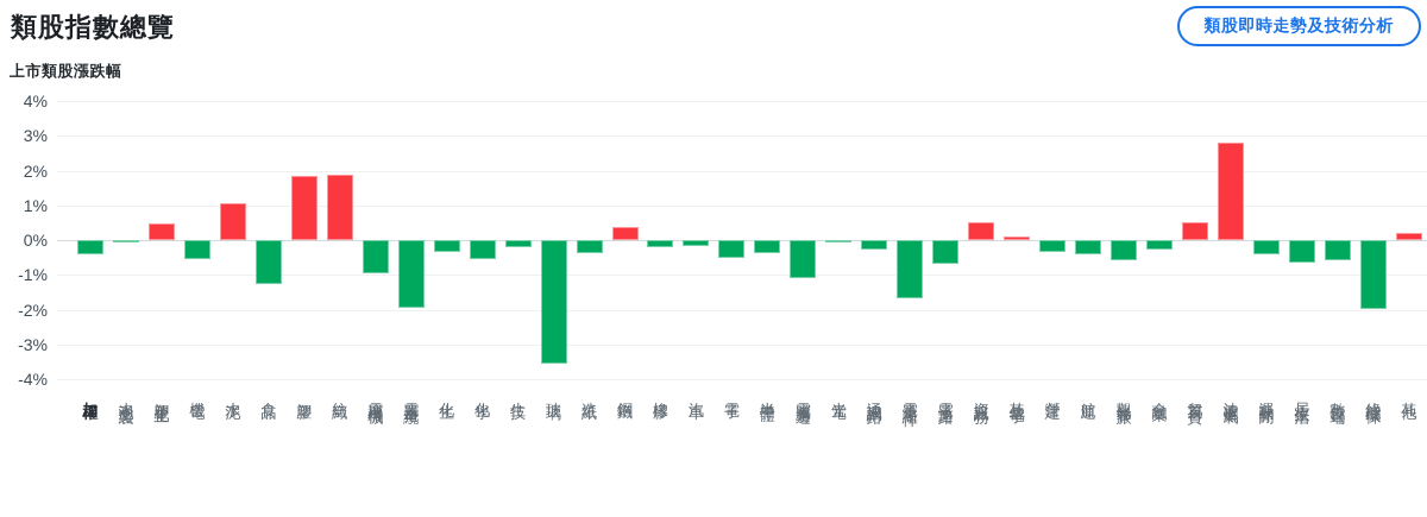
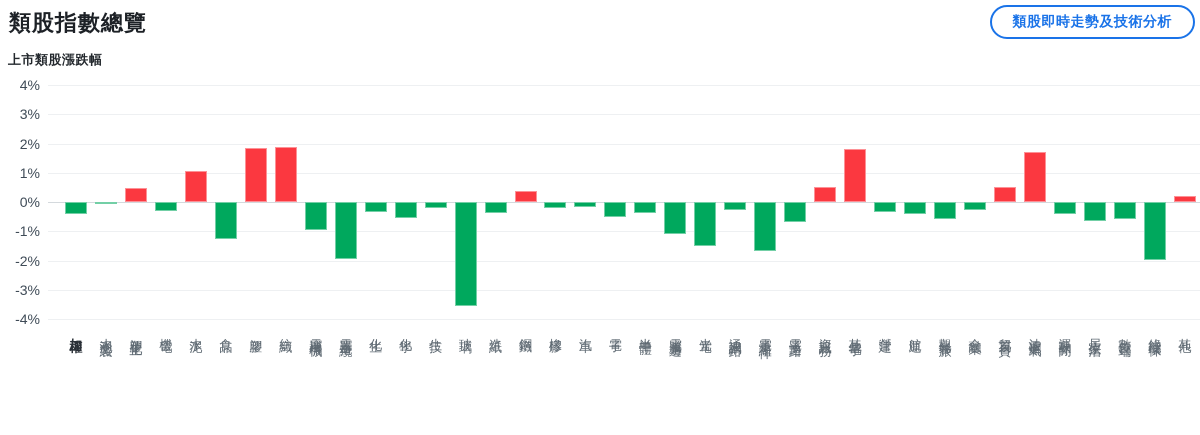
機電: -0.6% -> -0.3%
光電: -0.1% -> -1.5%
其他電子: 0.1% -> 1.8%
油電燃氣: 2.8% -> 1.7%
